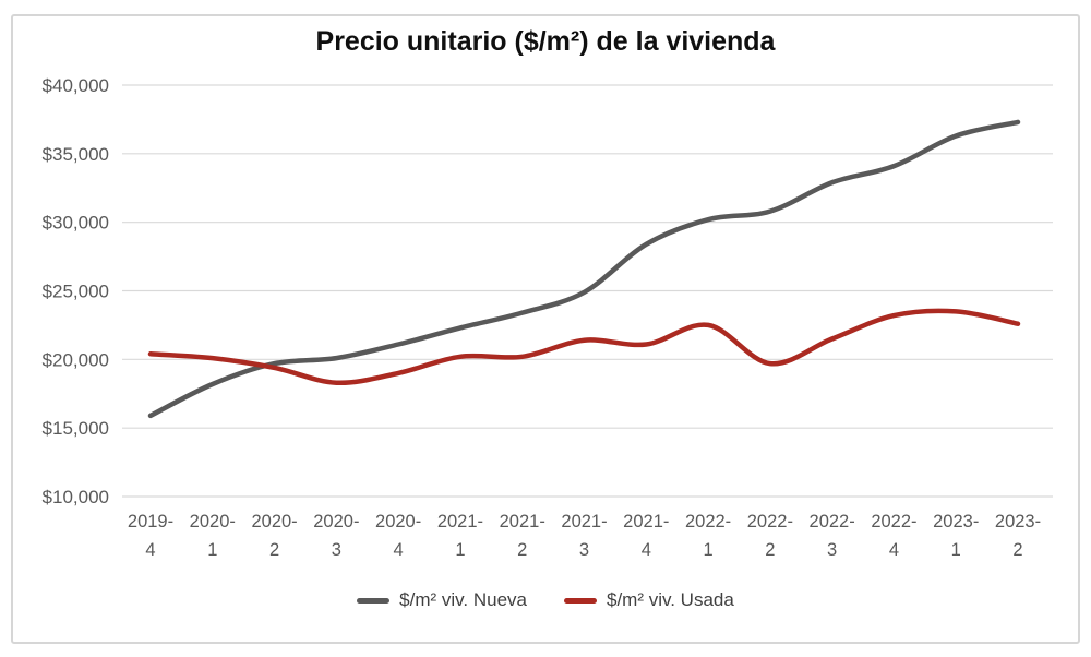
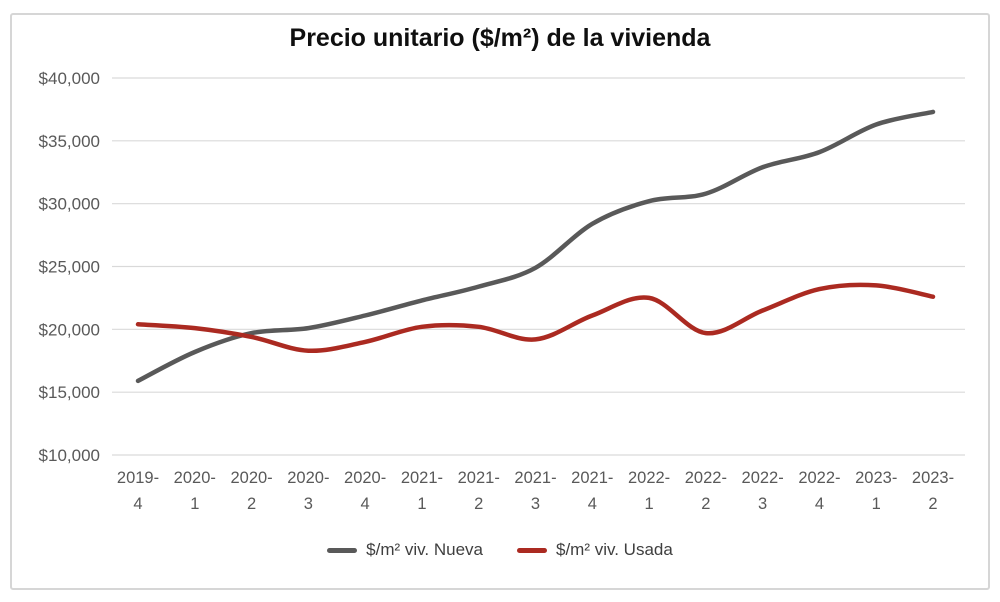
$/m² viv. Usada/2021-3: $21400 -> $19200
